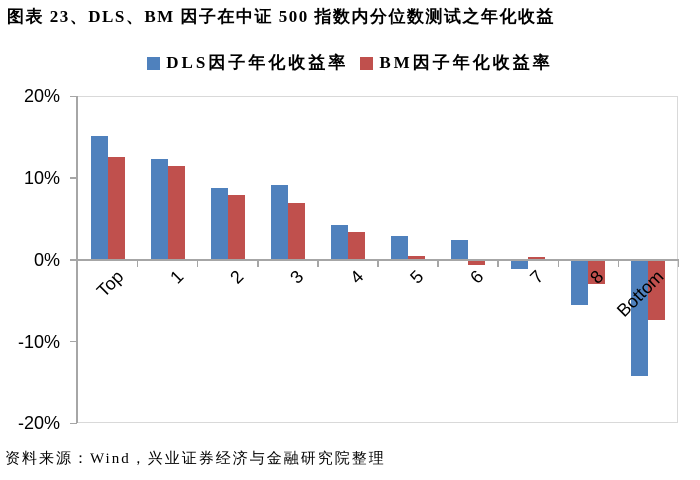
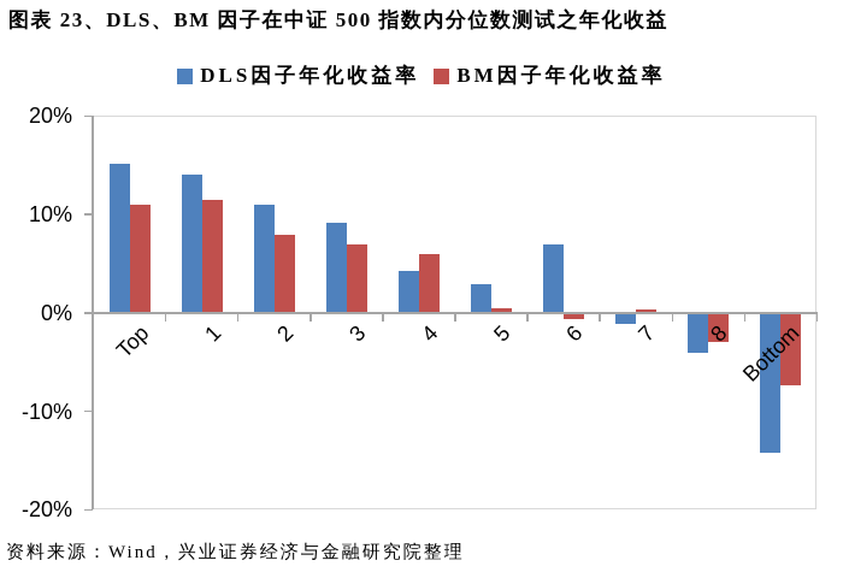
BM因子年化收益率/Top: 13% -> 11%
DLS因子年化收益率/1: 12% -> 14%
DLS因子年化收益率/2: 9% -> 11%
BM因子年化收益率/4: 3% -> 6%
DLS因子年化收益率/6: 2% -> 7%
DLS因子年化收益率/8: -6% -> -4%
